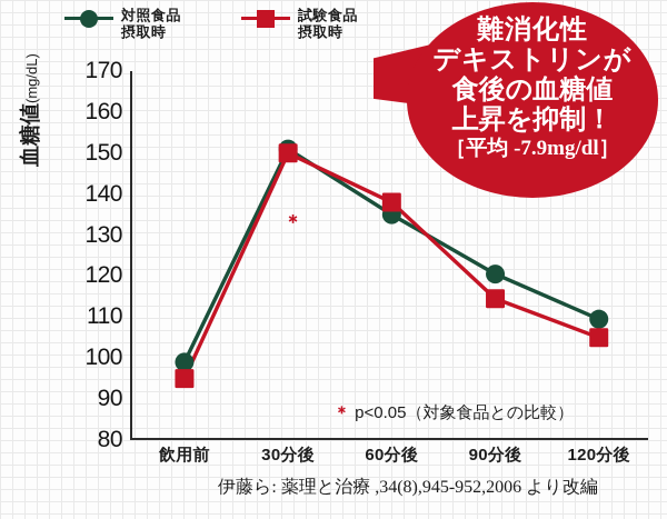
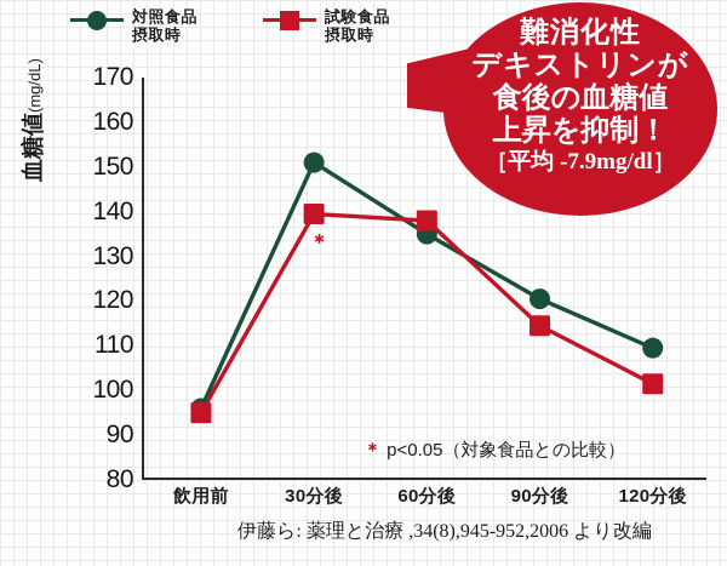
対照食品 摂取時/飲用前: 99 -> 96
試験食品 摂取時/30分後: 150 -> 140
試験食品 摂取時/120分後: 105 -> 102
